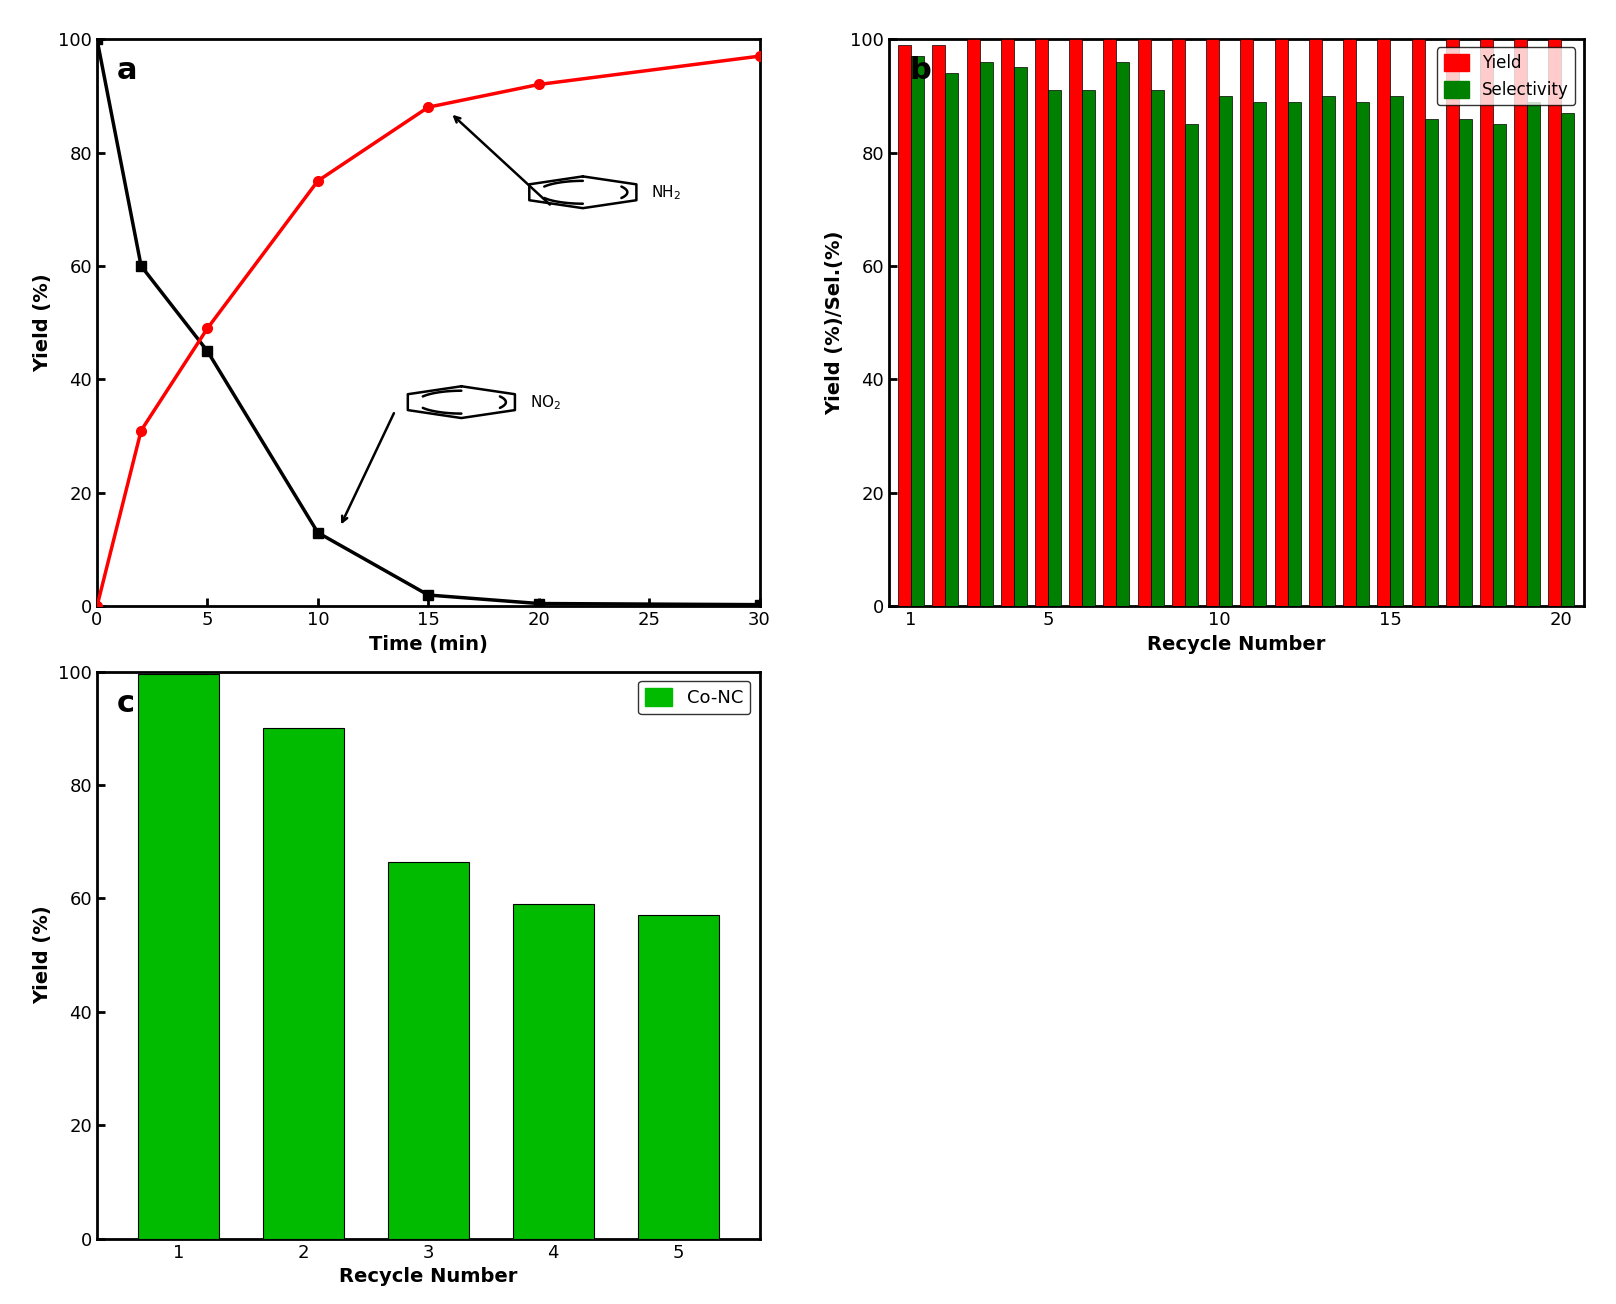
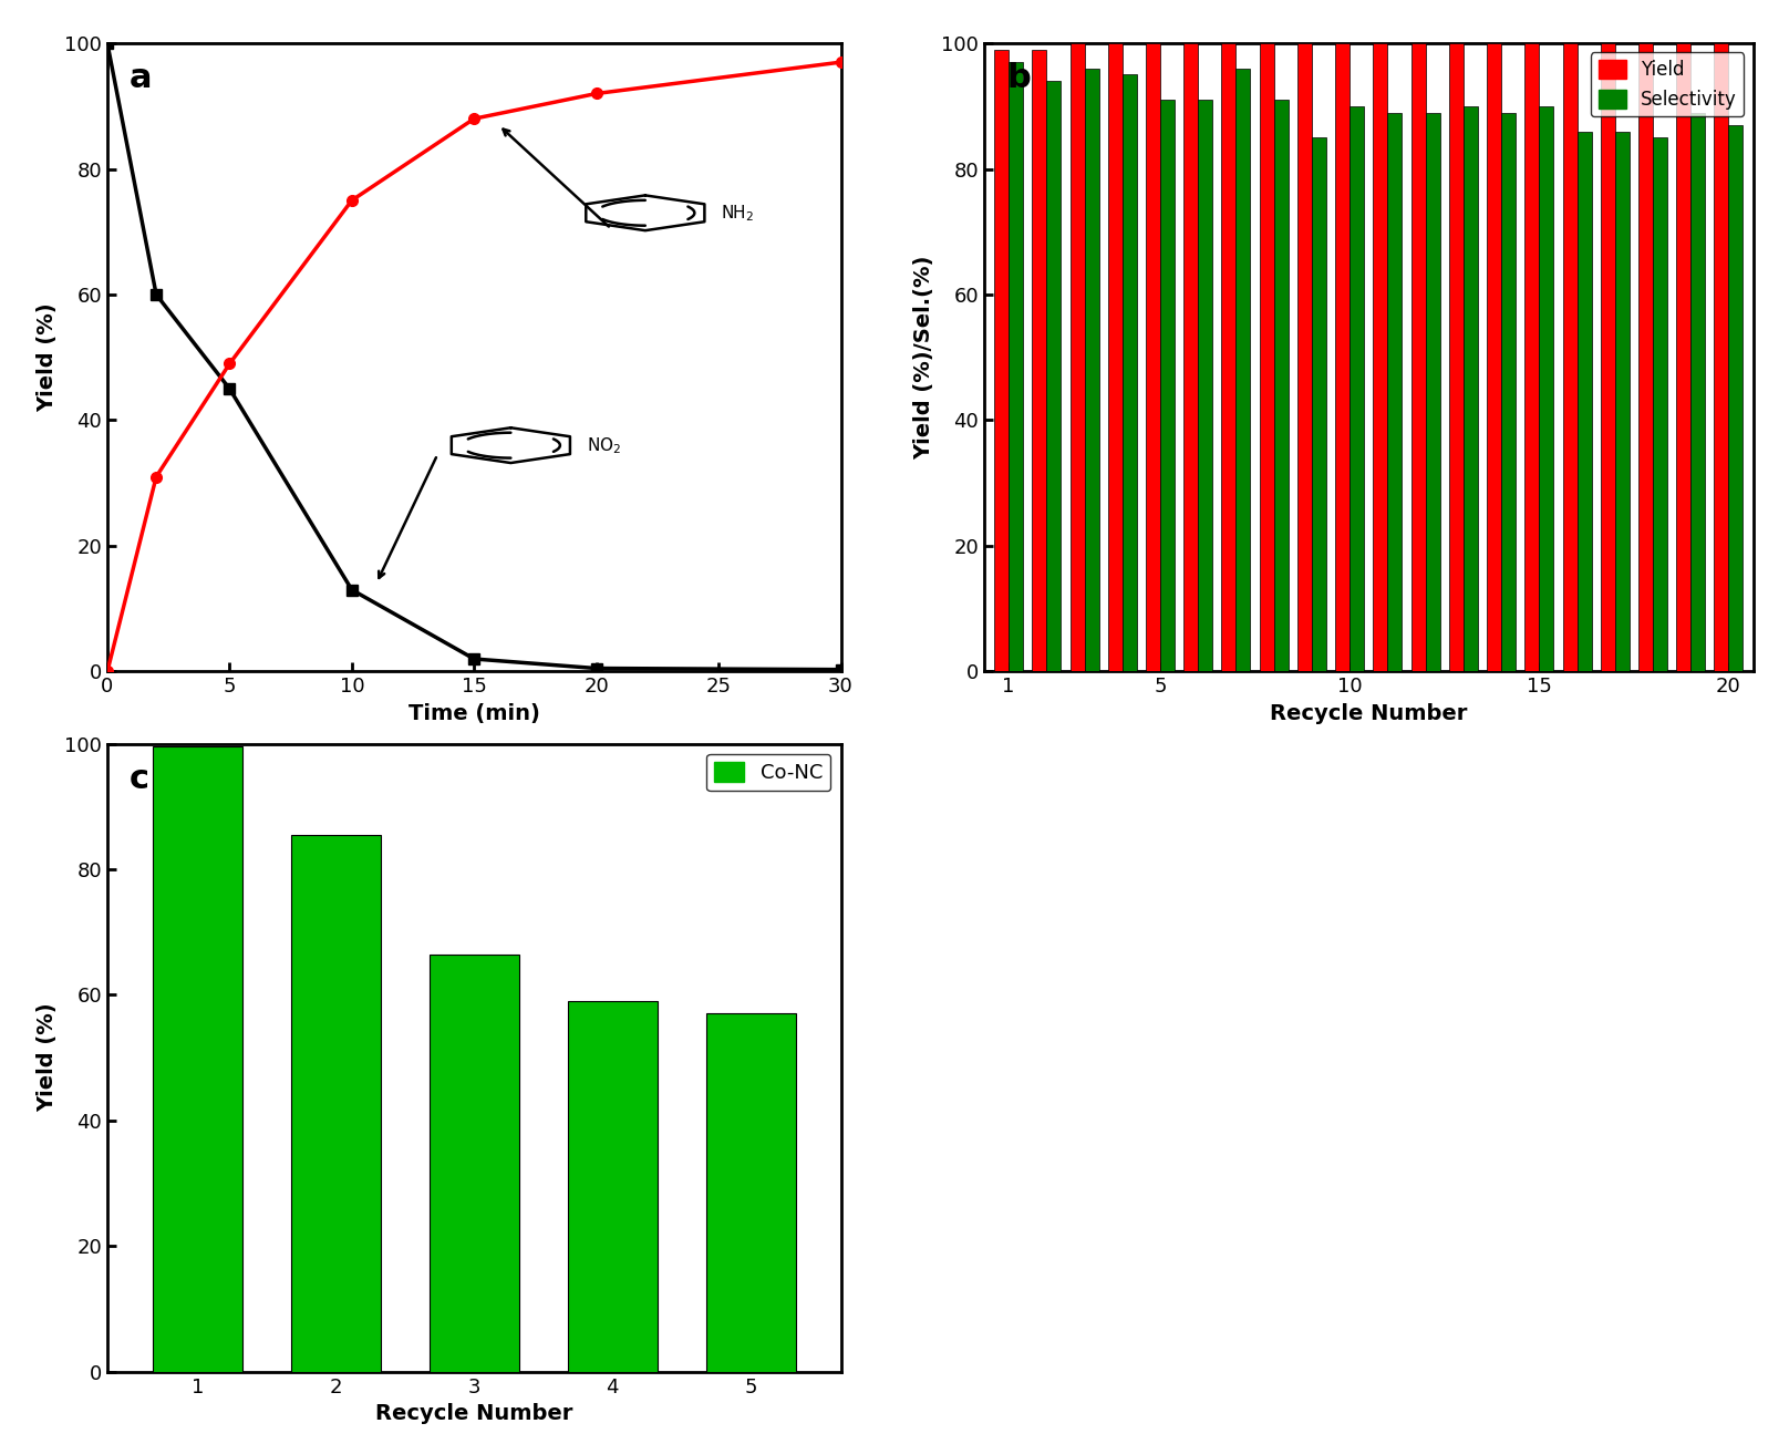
2: 90.0 -> 85.5
